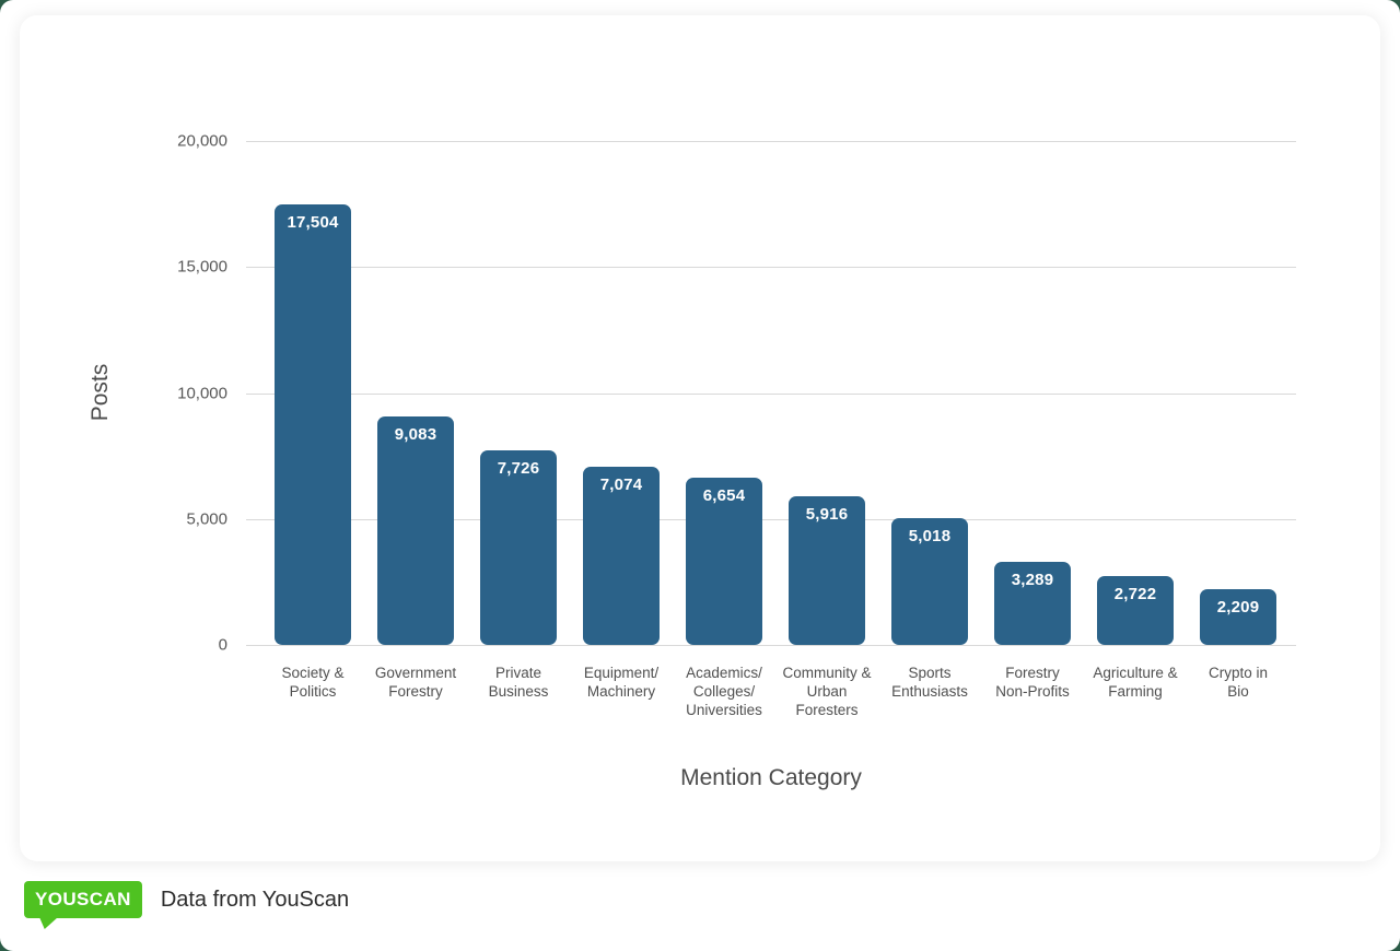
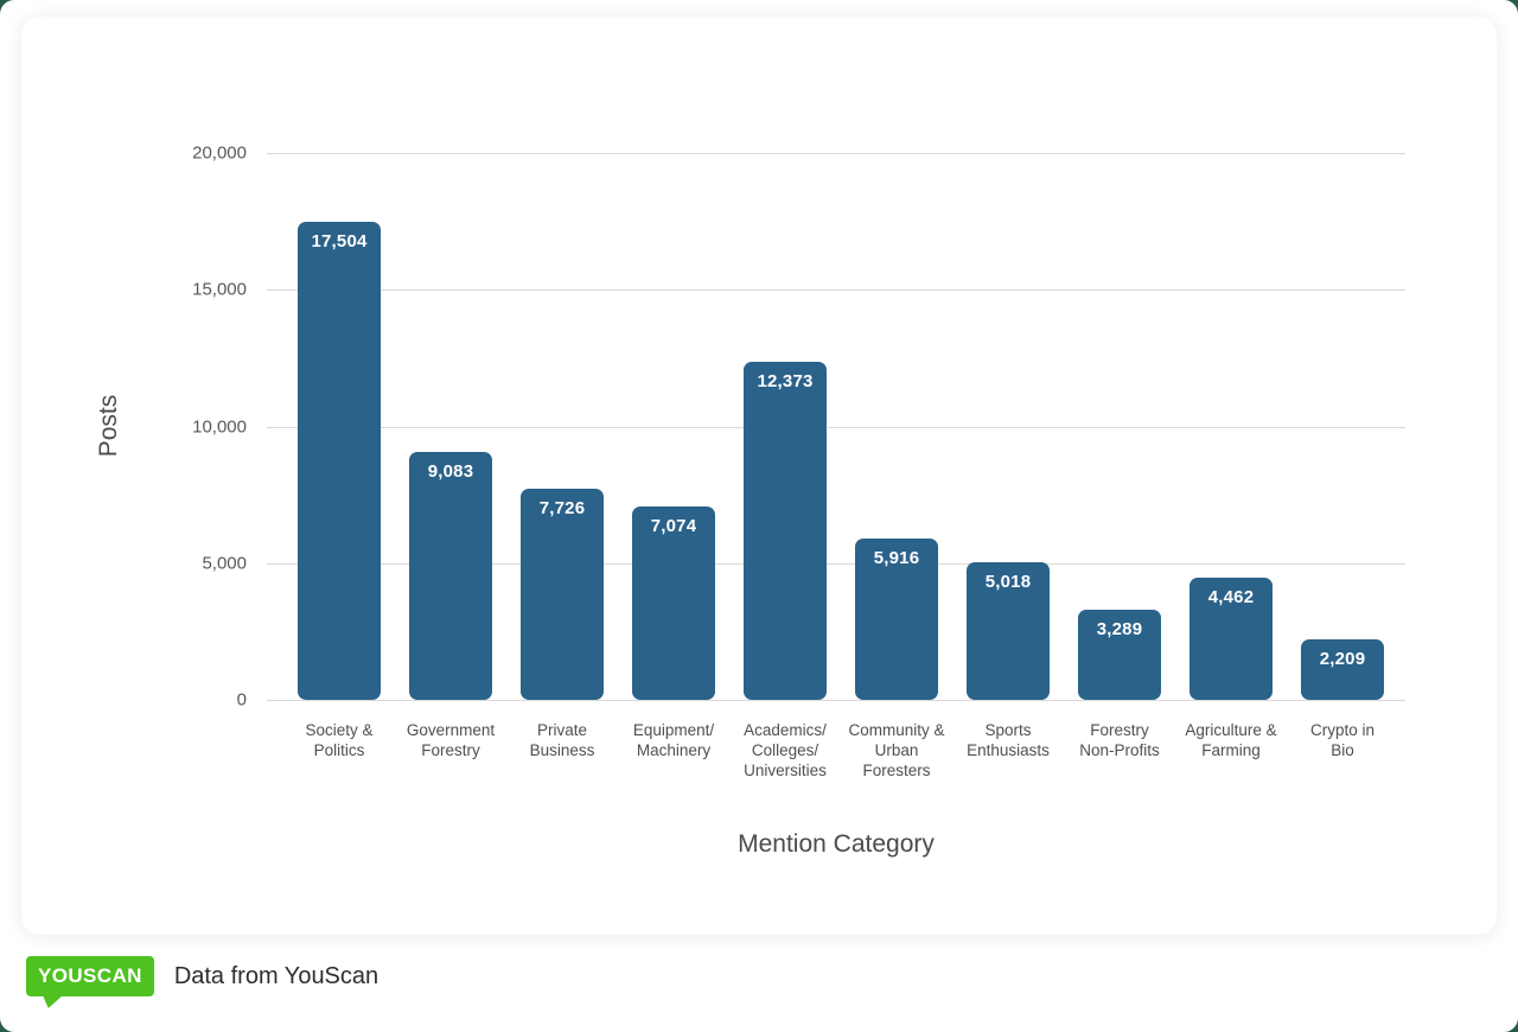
Academics/Colleges/Universities: 6,654 -> 12,373
Agriculture & Farming: 2,722 -> 4,462
